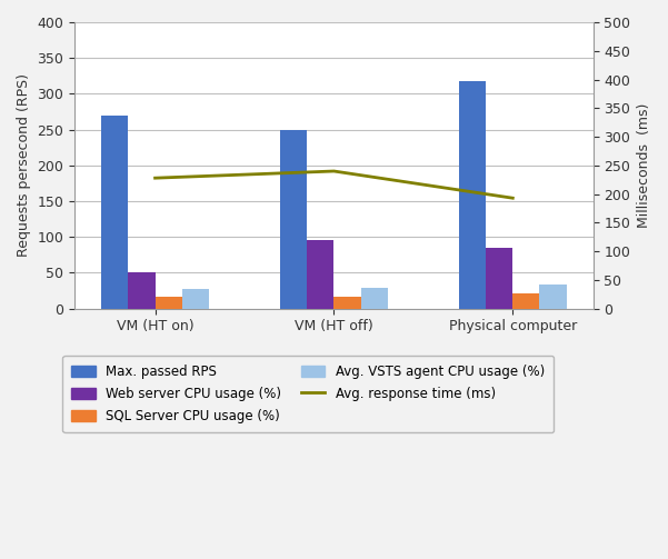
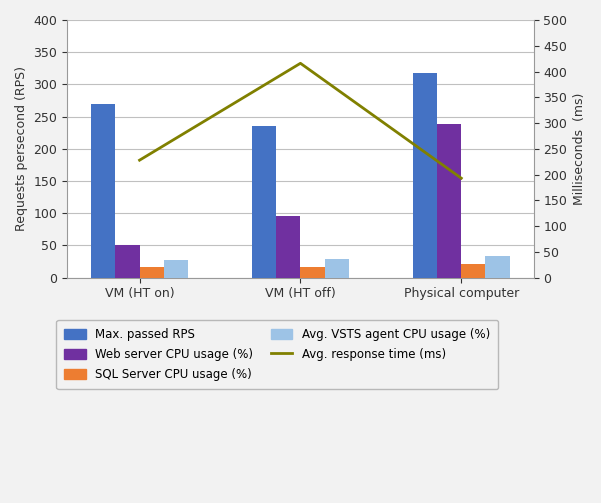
Max. passed RPS/VM (HT off): 250 -> 236
Avg. response time (ms)/VM (HT off): 240 -> 416
Web server CPU usage (%)/Physical computer: 85 -> 238
